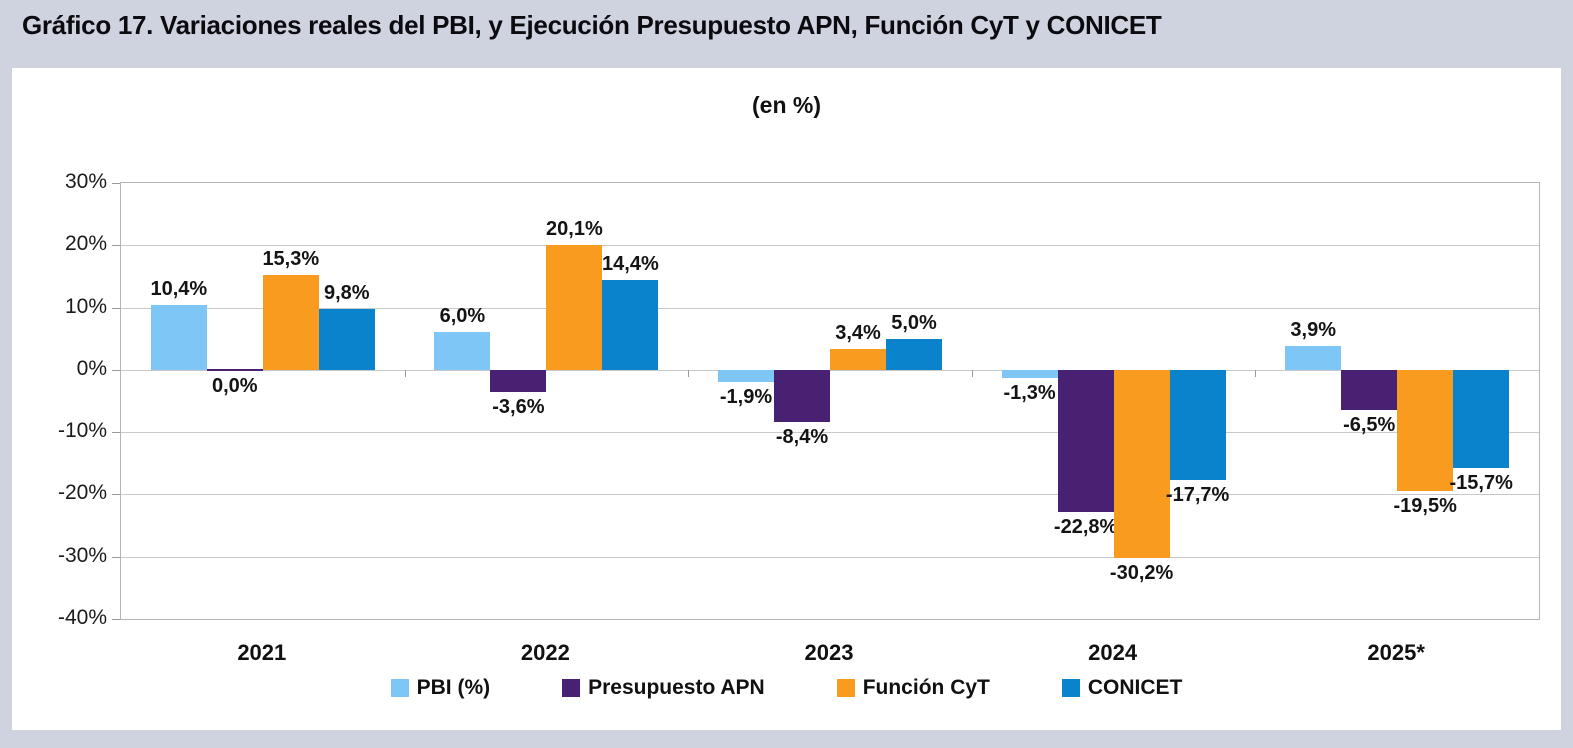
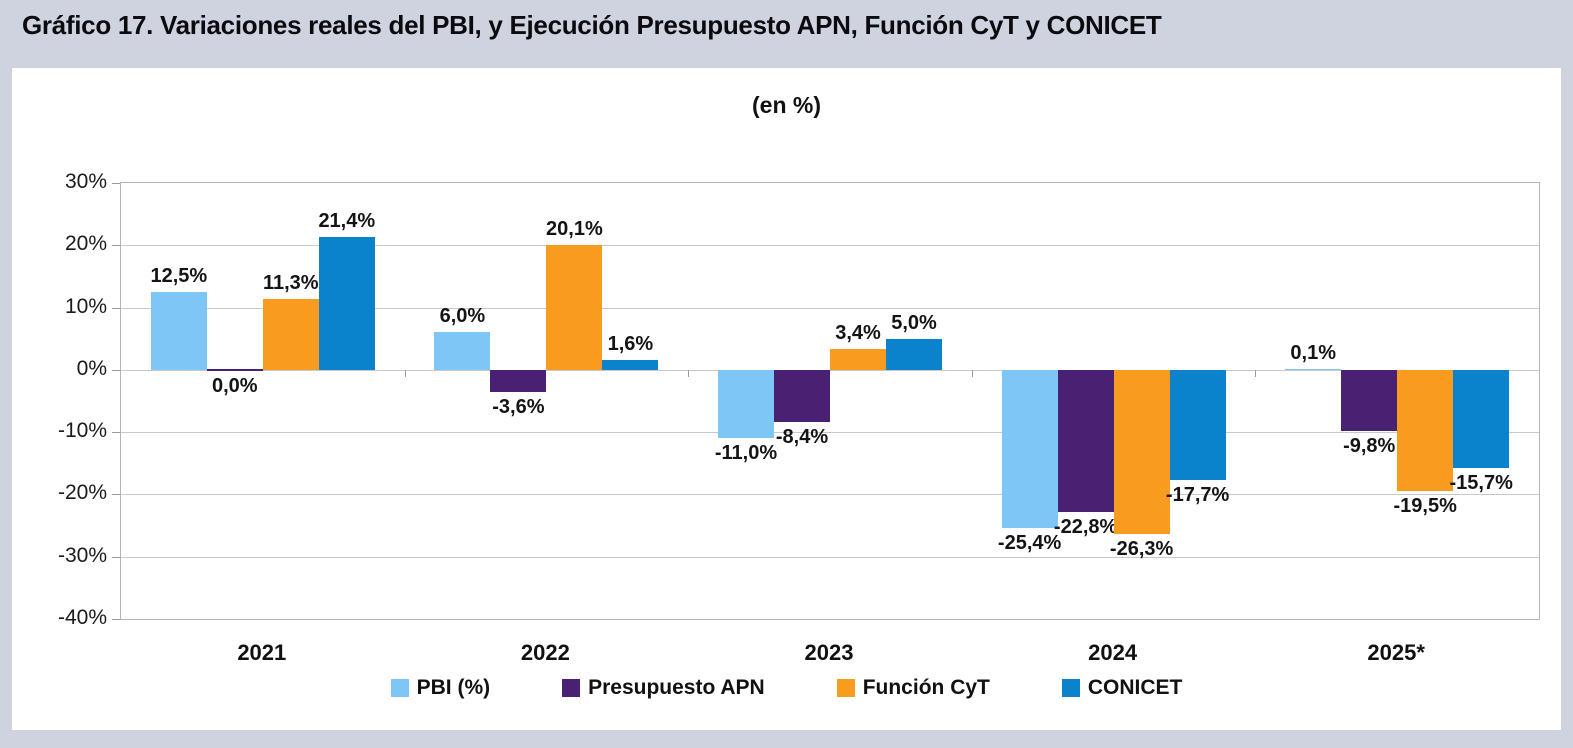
PBI (%)/2021: 10,4% -> 12,5%
Función CyT/2021: 15,3% -> 11,3%
CONICET/2021: 9,8% -> 21,4%
CONICET/2022: 14,4% -> 1,6%
PBI (%)/2023: -1,9% -> -11,0%
PBI (%)/2024: -1,3% -> -25,4%
Función CyT/2024: -30,2% -> -26,3%
PBI (%)/2025*: 3,9% -> 0,1%
Presupuesto APN/2025*: -6,5% -> -9,8%
